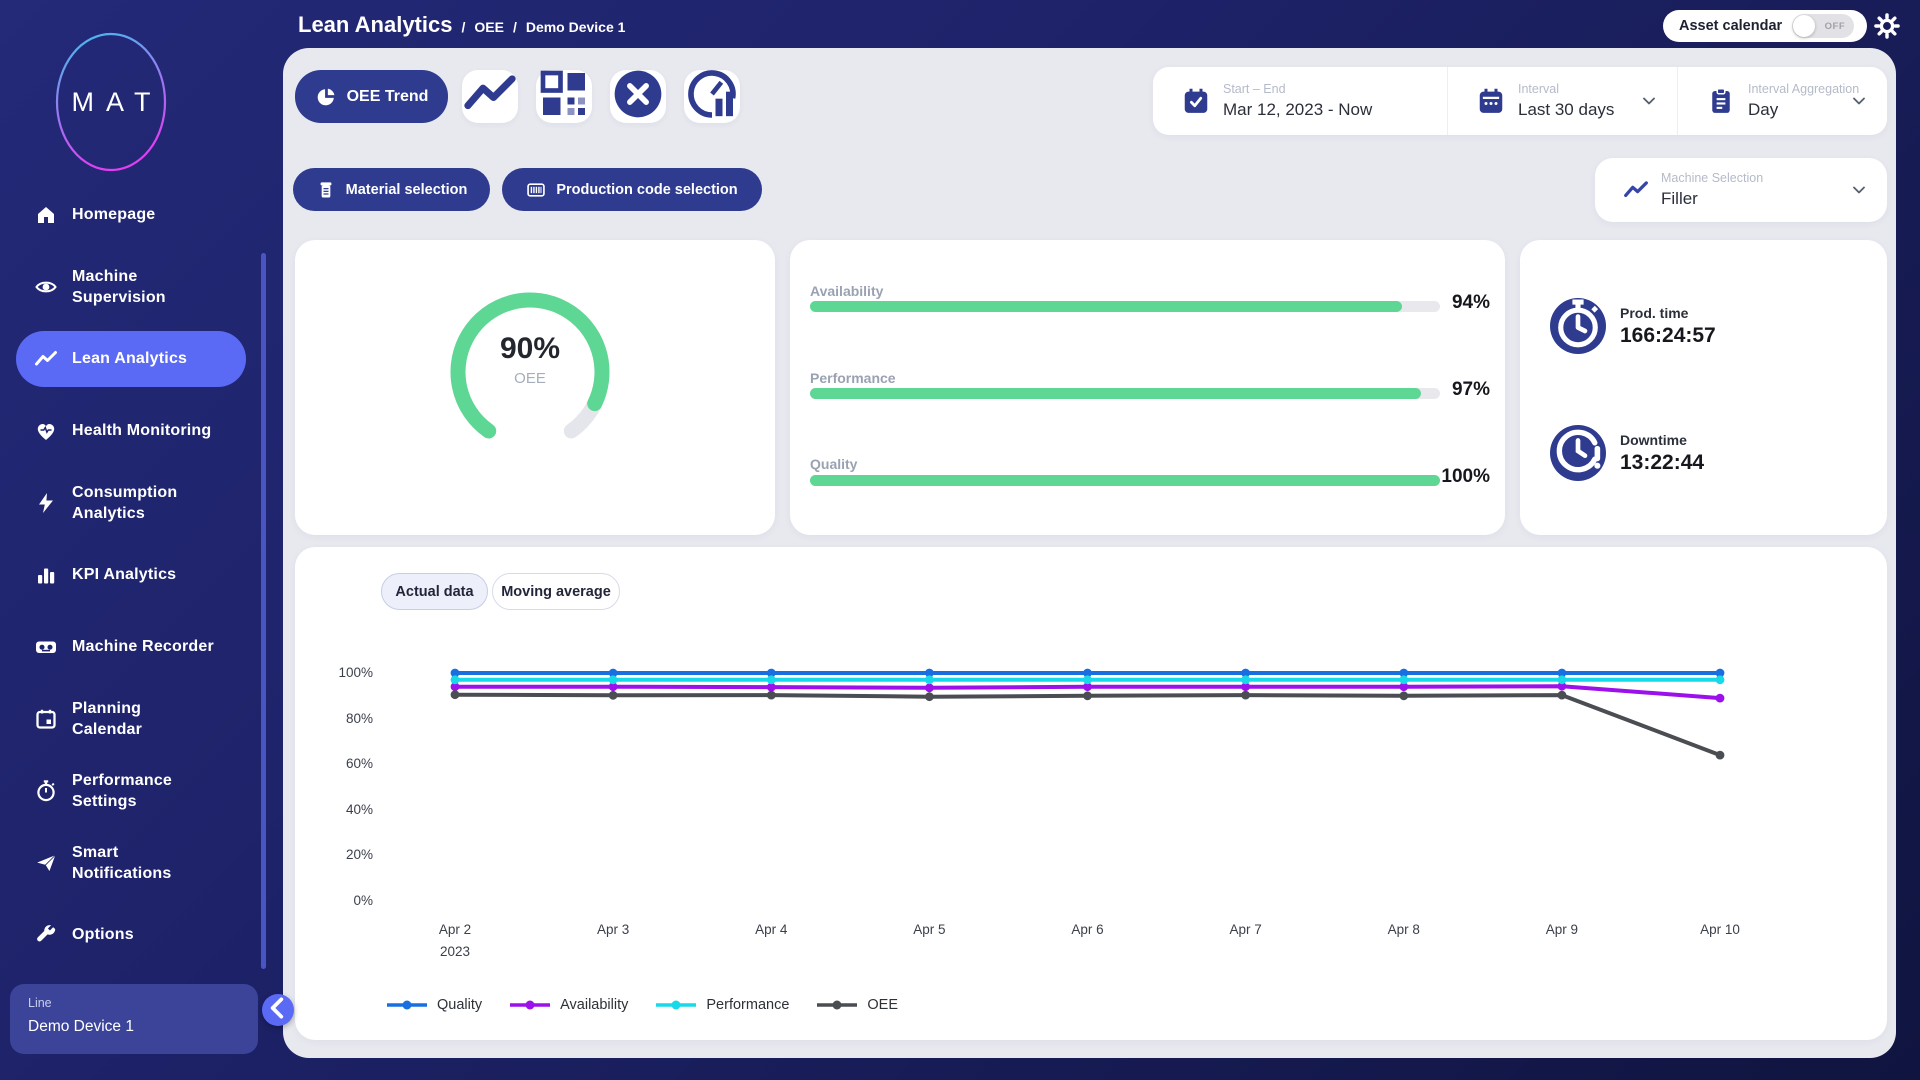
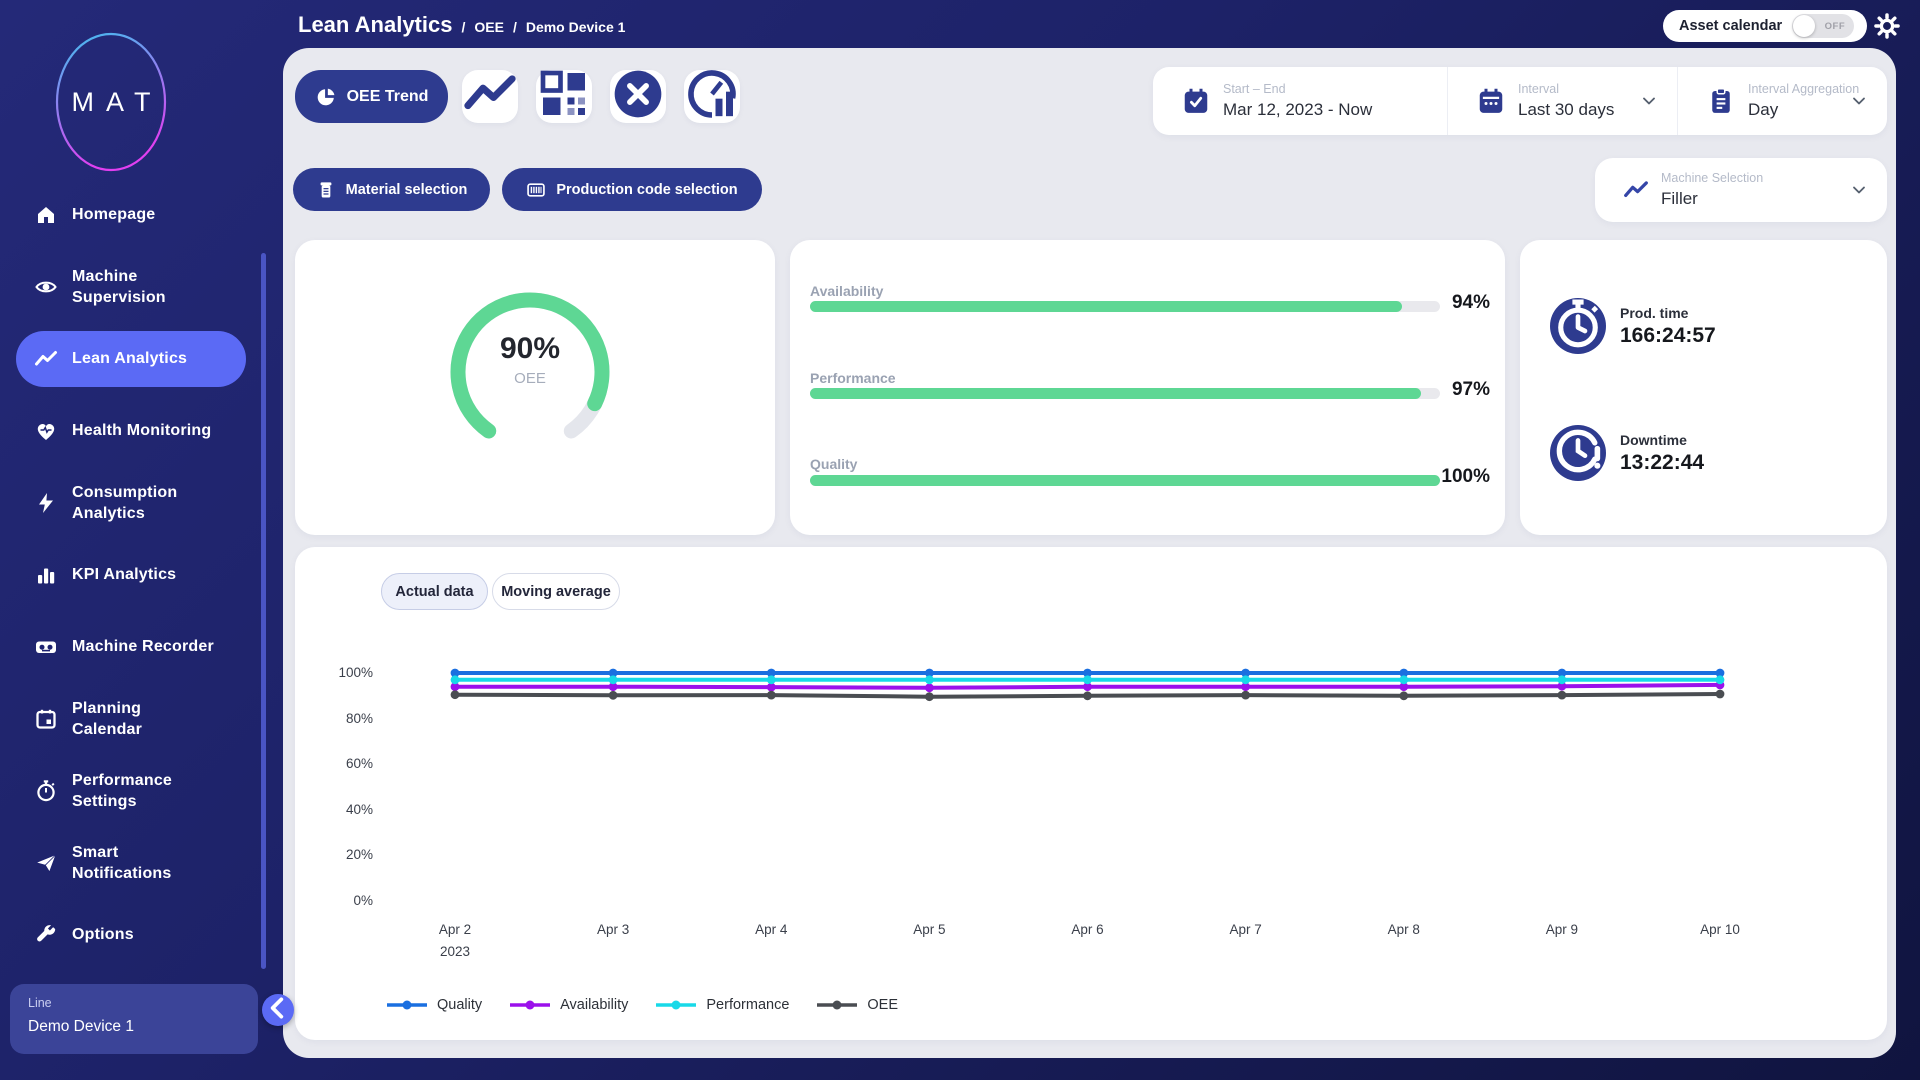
Availability/Apr 10: 89% -> 95%
OEE/Apr 10: 64% -> 91%
